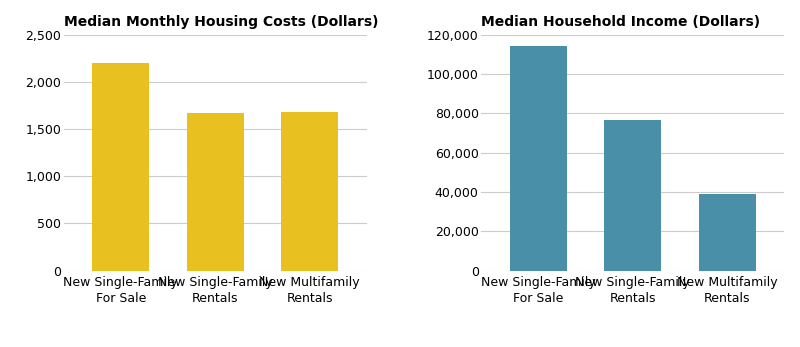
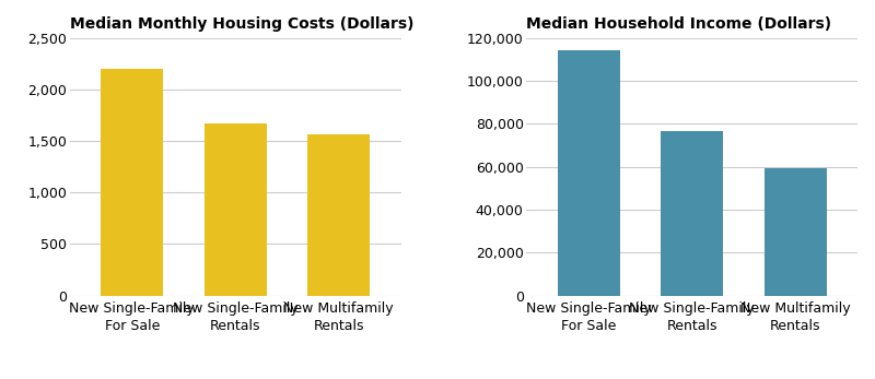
Median Monthly Housing Costs (Dollars)/New Multifamily Rentals: 1,680 -> 1,560
Median Household Income (Dollars)/New Multifamily Rentals: 39,000 -> 60,000
